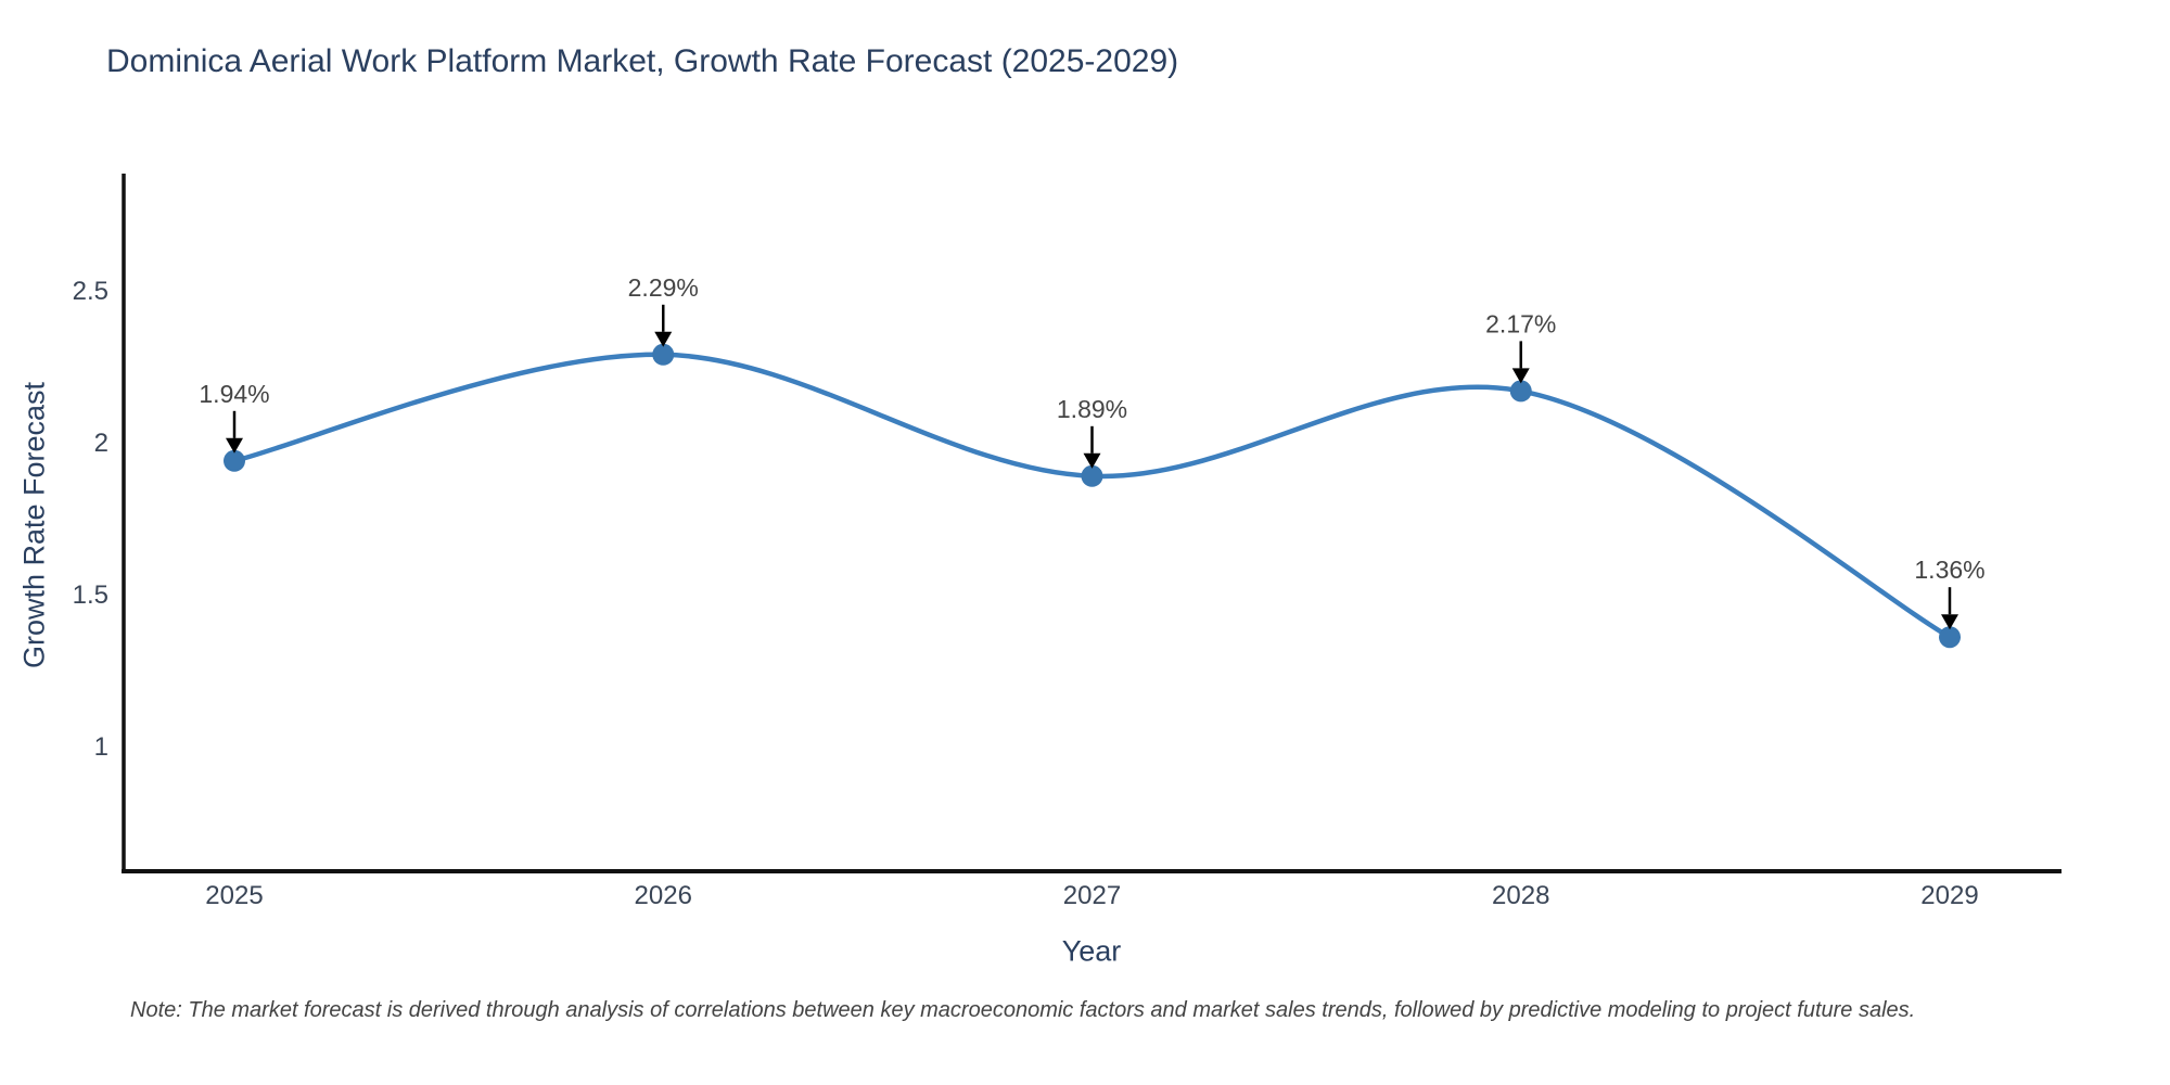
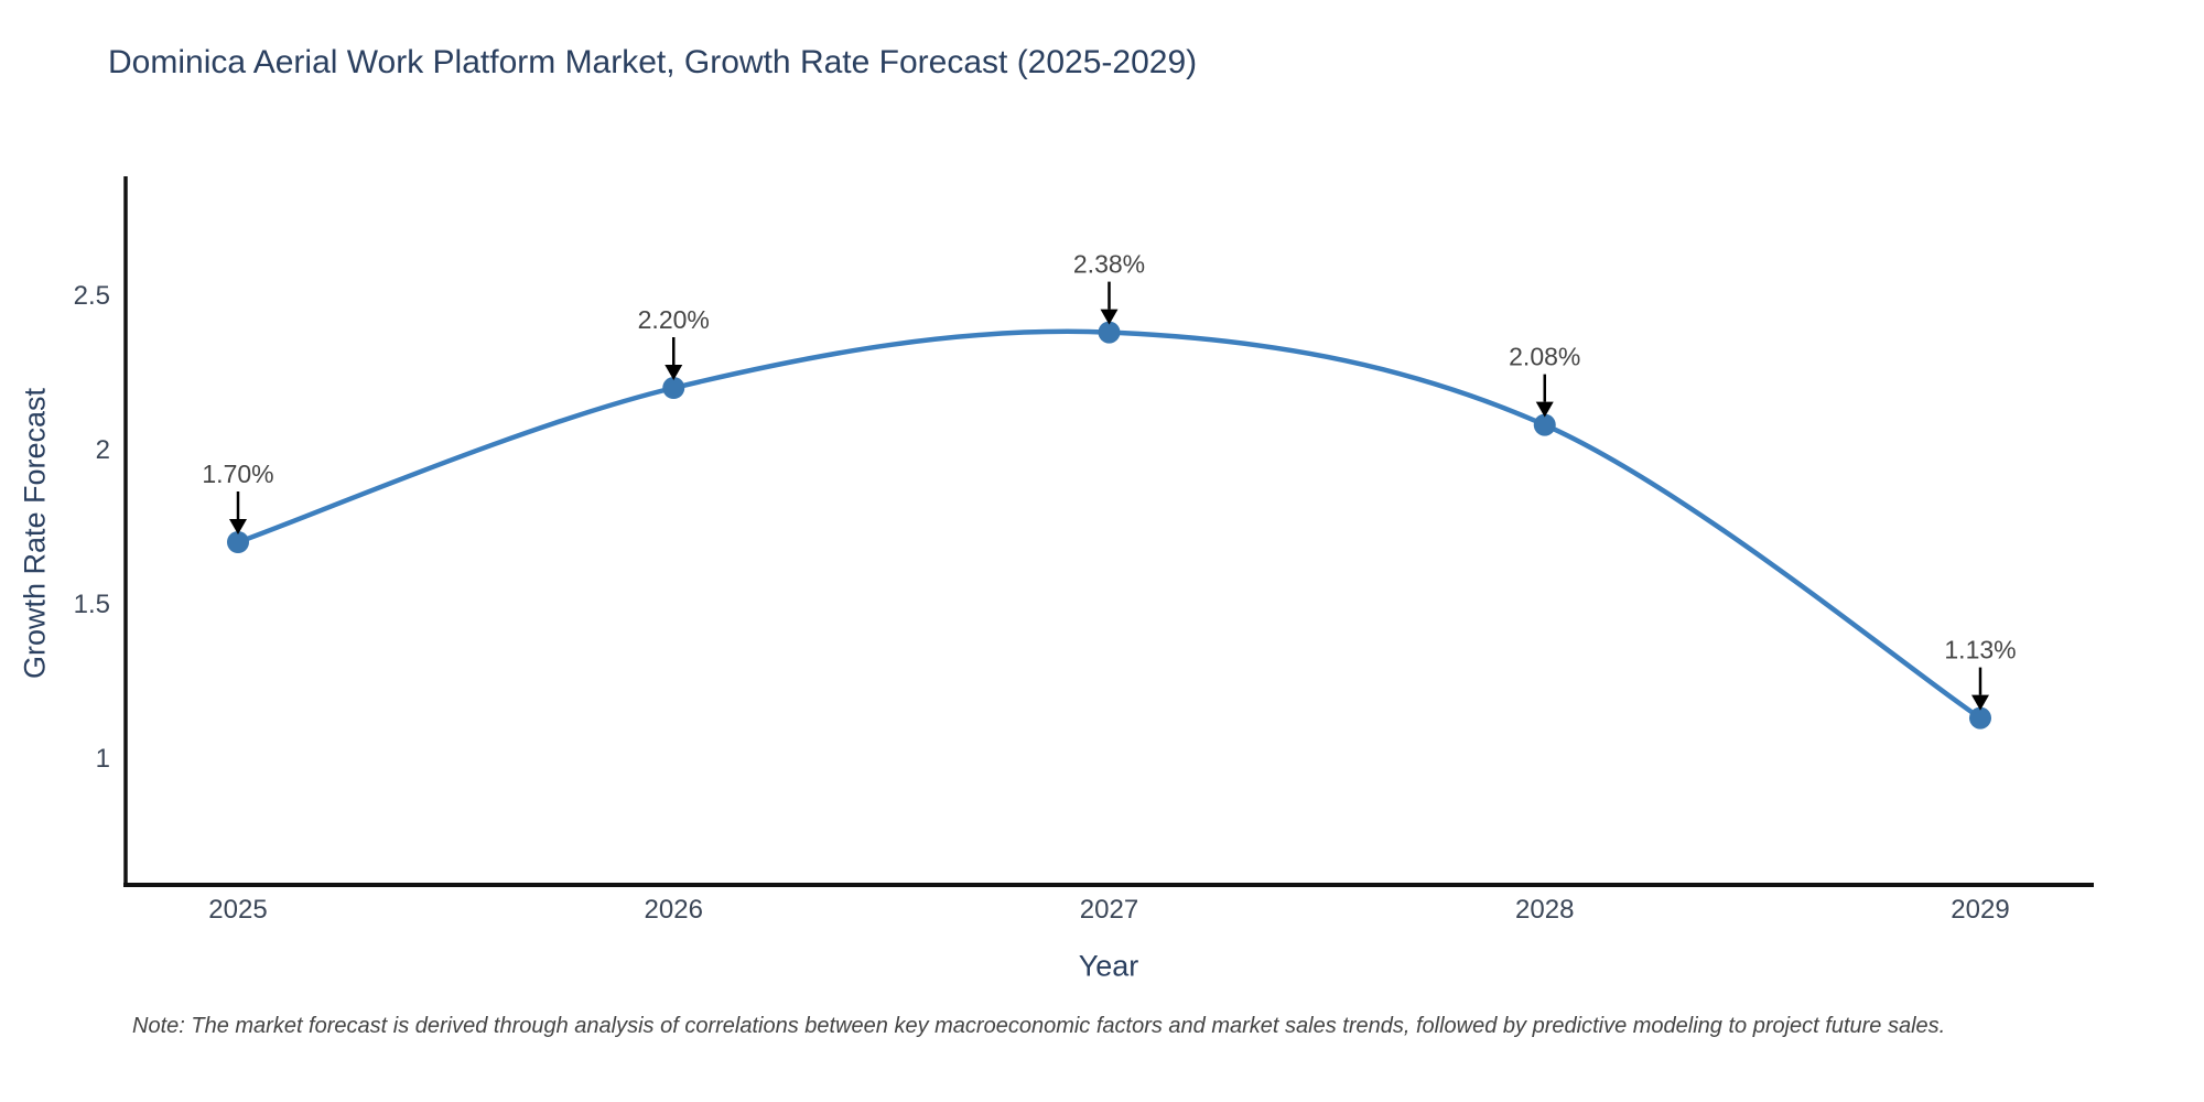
2025: 1.94% -> 1.70%
2026: 2.29% -> 2.20%
2027: 1.89% -> 2.38%
2028: 2.17% -> 2.08%
2029: 1.36% -> 1.13%
